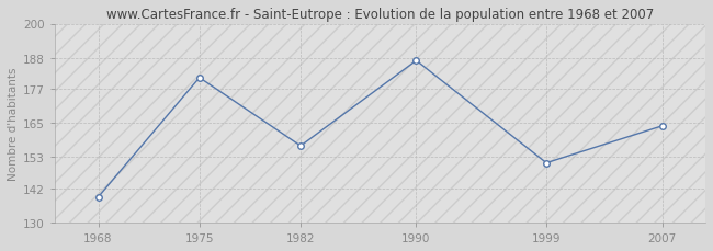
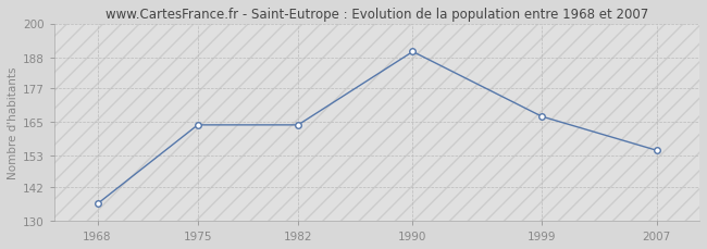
1968: 139 -> 136
1975: 181 -> 164
1982: 157 -> 164
1990: 187 -> 190
1999: 151 -> 167
2007: 164 -> 155
